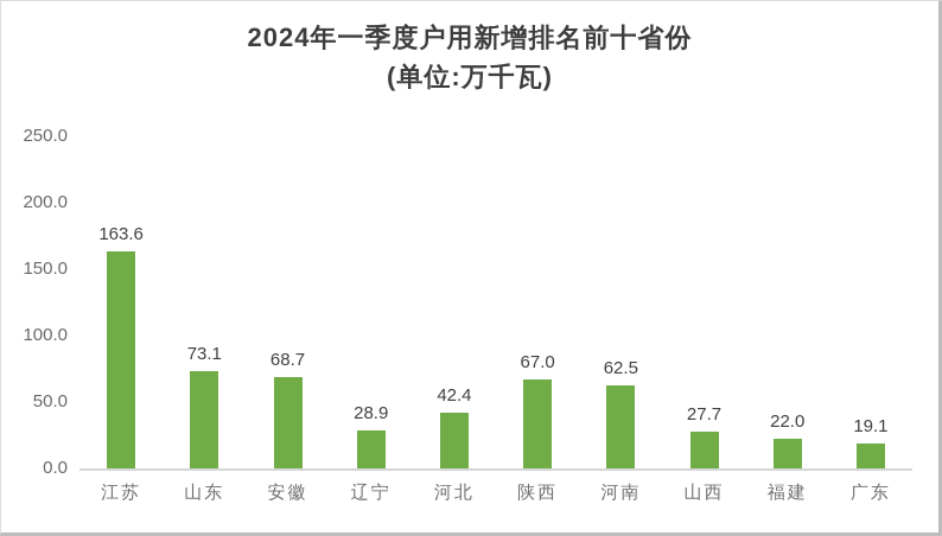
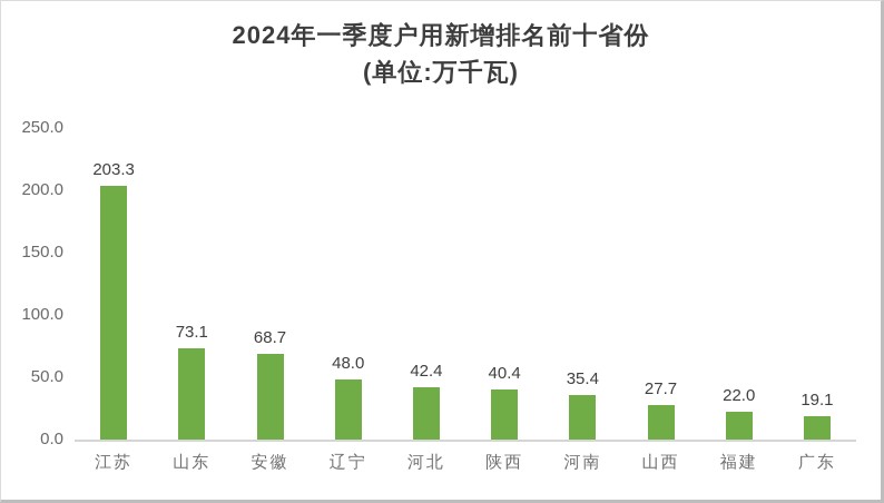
江苏: 163.6 -> 203.3
辽宁: 28.9 -> 48.0
陕西: 67.0 -> 40.4
河南: 62.5 -> 35.4
